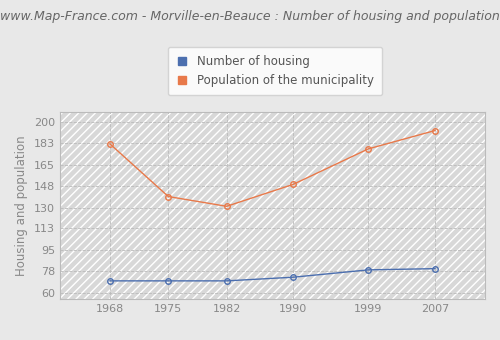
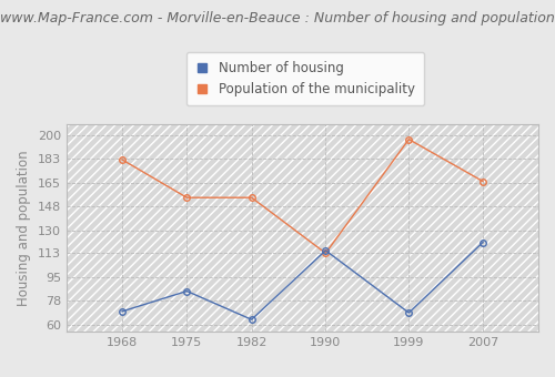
Number of housing/1975: 70 -> 85
Population of the municipality/1975: 139 -> 154
Number of housing/1982: 70 -> 64
Population of the municipality/1982: 131 -> 154
Number of housing/1990: 73 -> 115
Population of the municipality/1990: 149 -> 113
Number of housing/1999: 79 -> 69
Population of the municipality/1999: 178 -> 197
Number of housing/2007: 80 -> 121
Population of the municipality/2007: 193 -> 166
